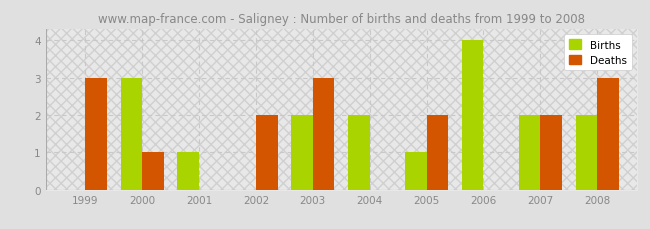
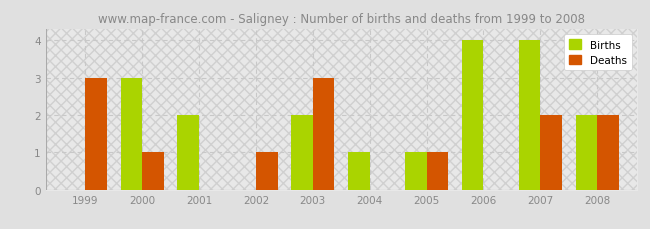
Births/2001: 1 -> 2
Deaths/2002: 2 -> 1
Births/2004: 2 -> 1
Deaths/2005: 2 -> 1
Births/2007: 2 -> 4
Deaths/2008: 3 -> 2
